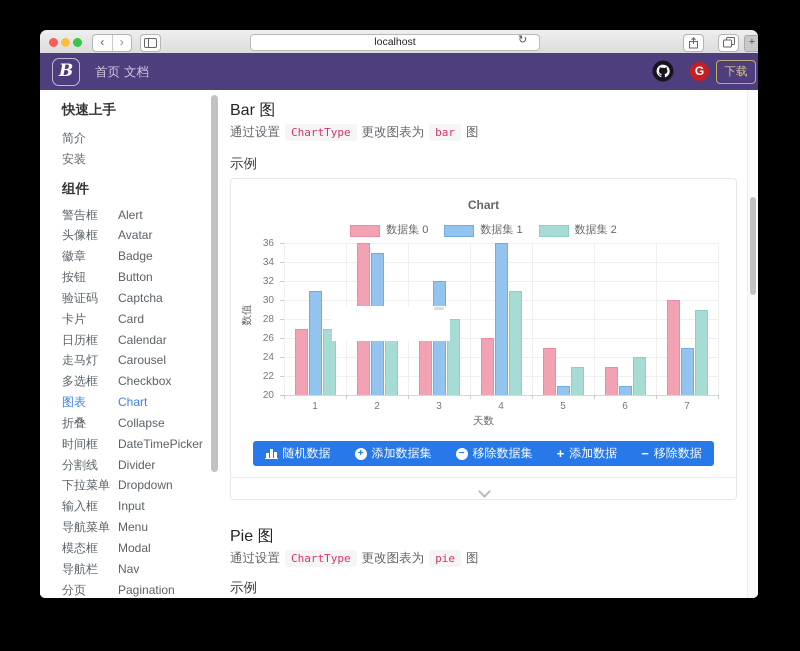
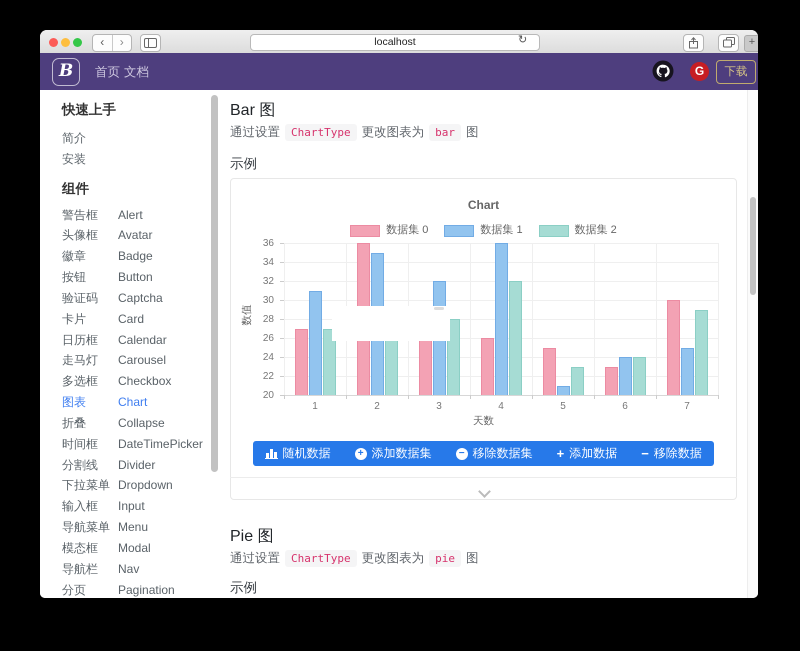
数据集 2/4: 31 -> 32
数据集 1/6: 21 -> 24
